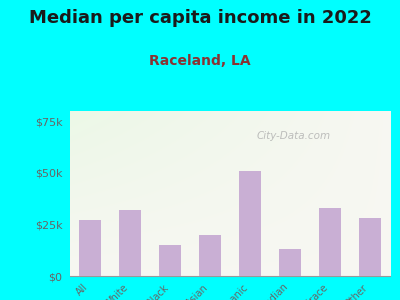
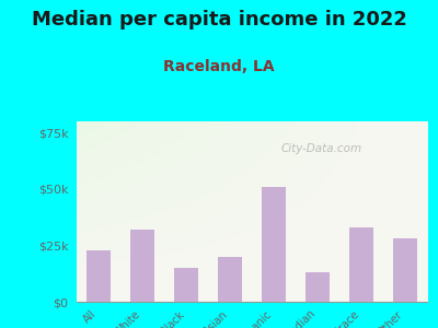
All: $27k -> $23k
